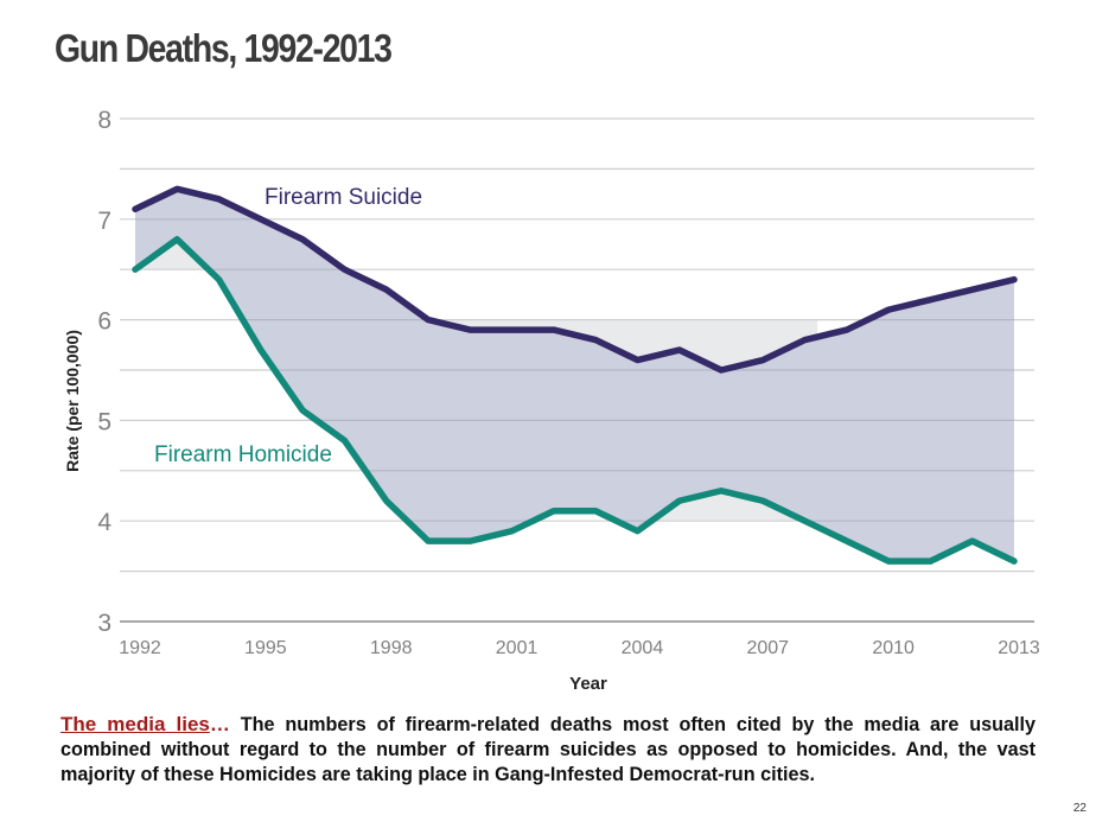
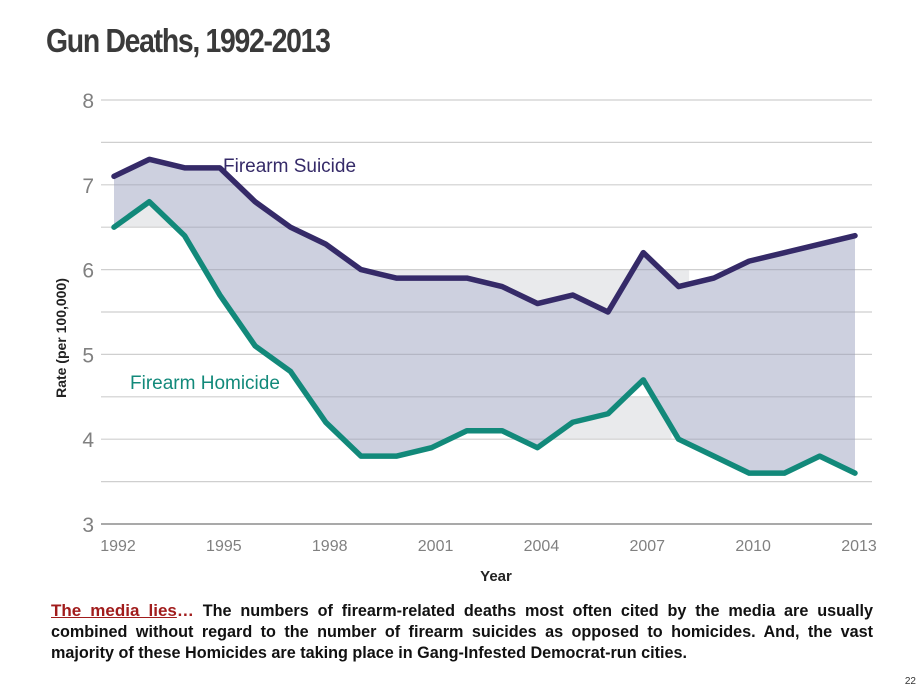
Firearm Suicide/1995: 7.0 -> 7.2
Firearm Suicide/2007: 5.6 -> 6.2
Firearm Homicide/2007: 4.2 -> 4.7
